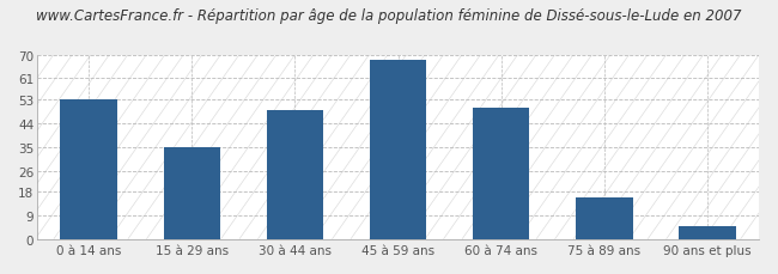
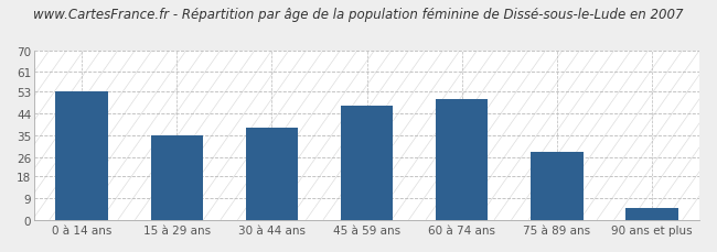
30 à 44 ans: 49 -> 38
45 à 59 ans: 68 -> 47
75 à 89 ans: 16 -> 28
